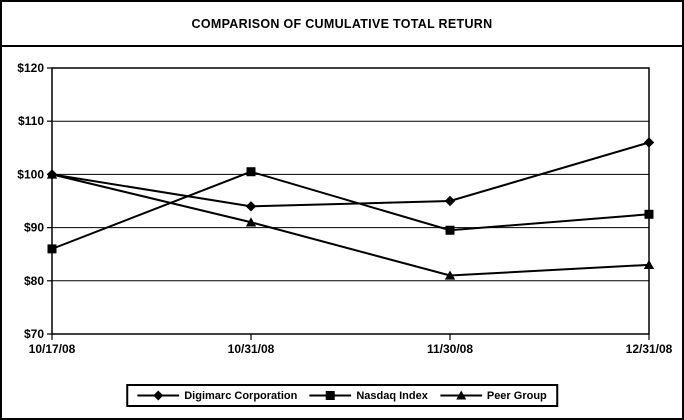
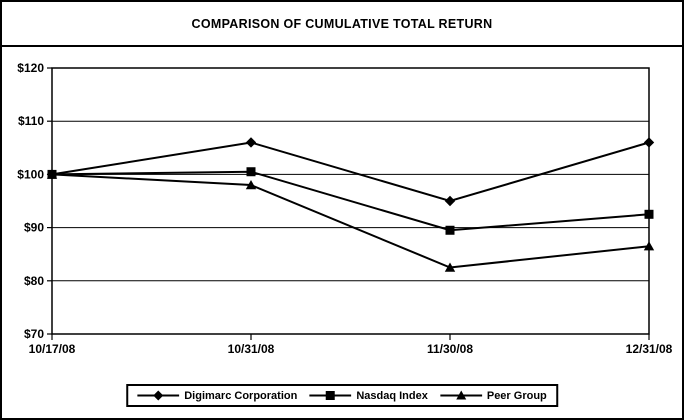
Nasdaq Index/10/17/08: $86 -> $100
Digimarc Corporation/10/31/08: $94 -> $106
Peer Group/10/31/08: $91 -> $98
Peer Group/11/30/08: $81 -> $82
Peer Group/12/31/08: $83 -> $86
